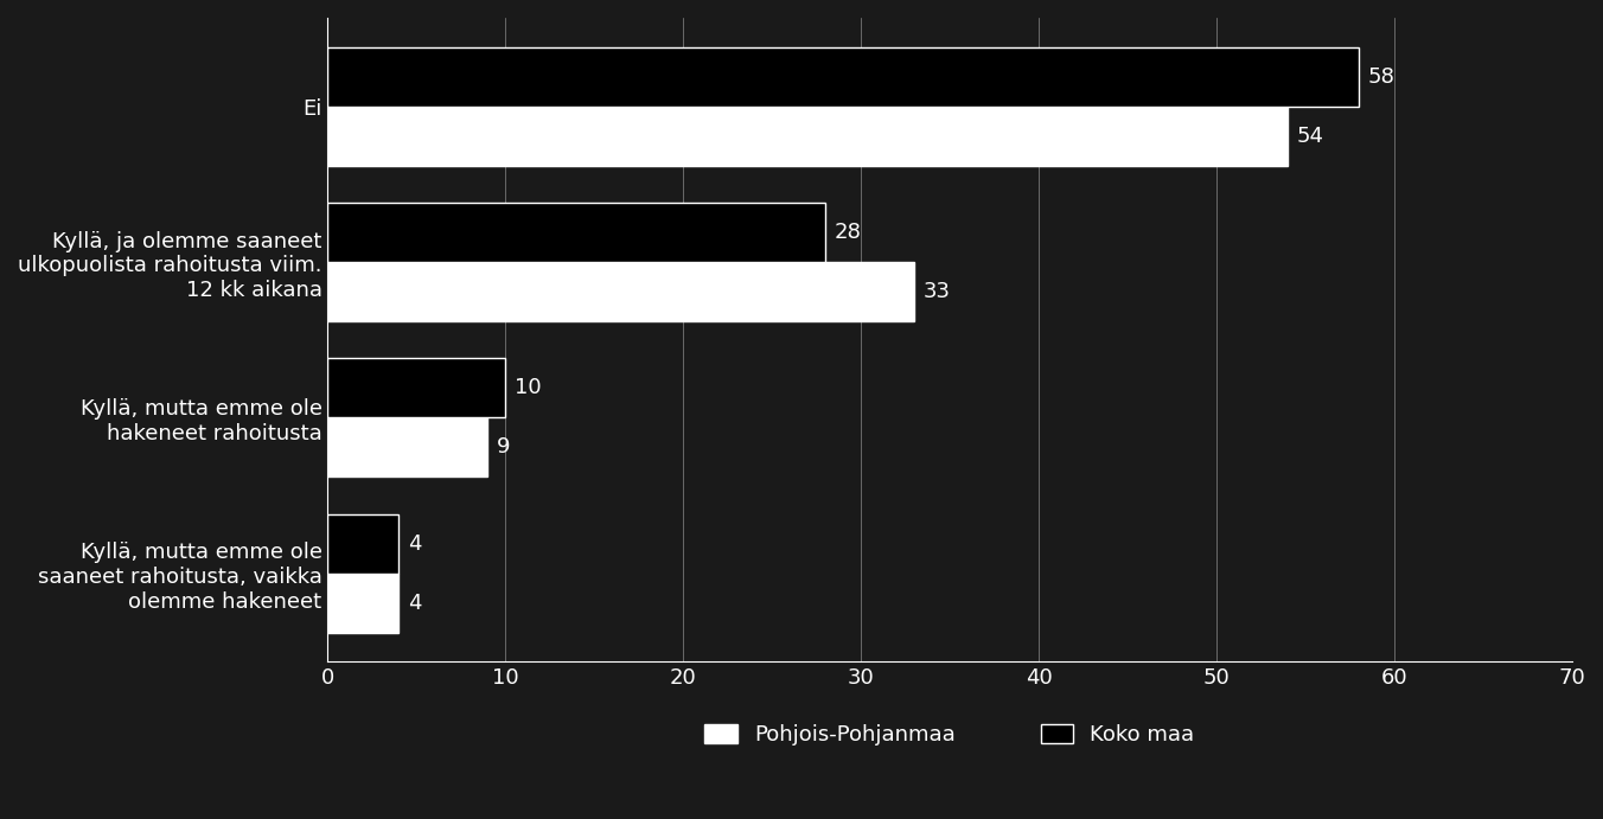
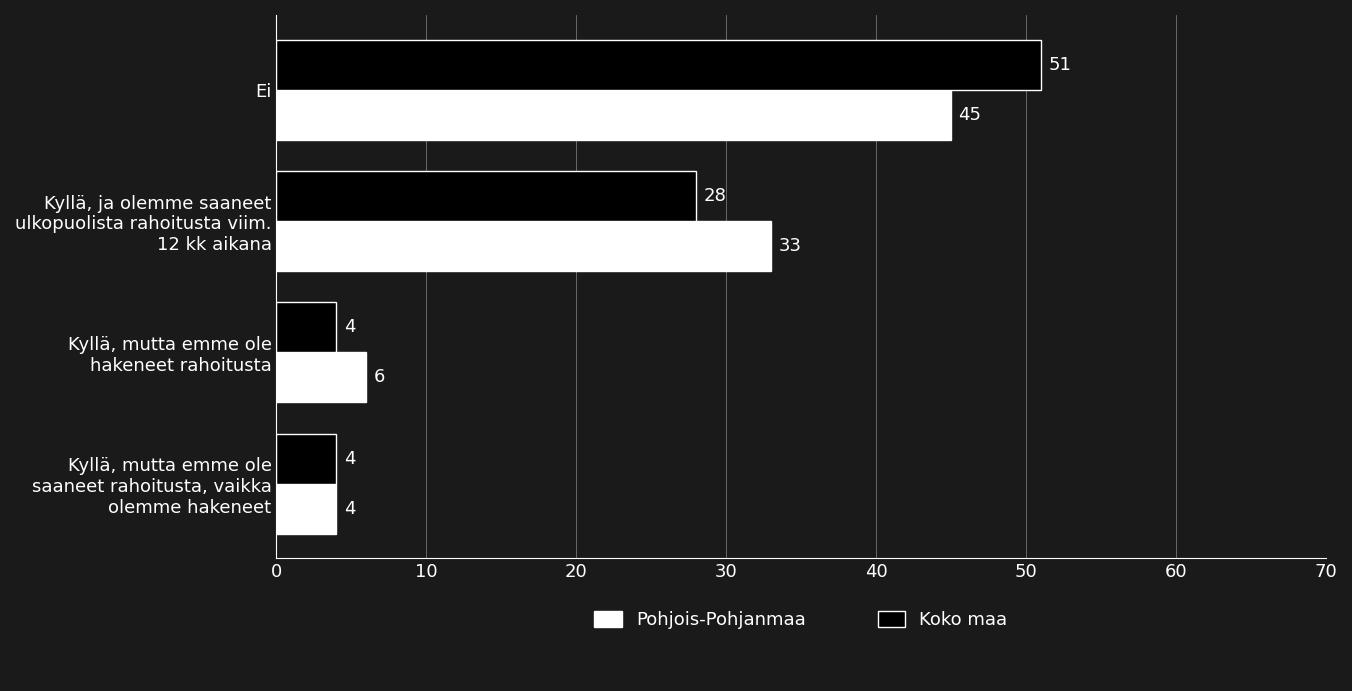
Koko maa/Ei: 58 -> 51
Pohjois-Pohjanmaa/Ei: 54 -> 45
Koko maa/Kyllä, mutta emme ole hakeneet rahoitusta: 10 -> 4
Pohjois-Pohjanmaa/Kyllä, mutta emme ole hakeneet rahoitusta: 9 -> 6
